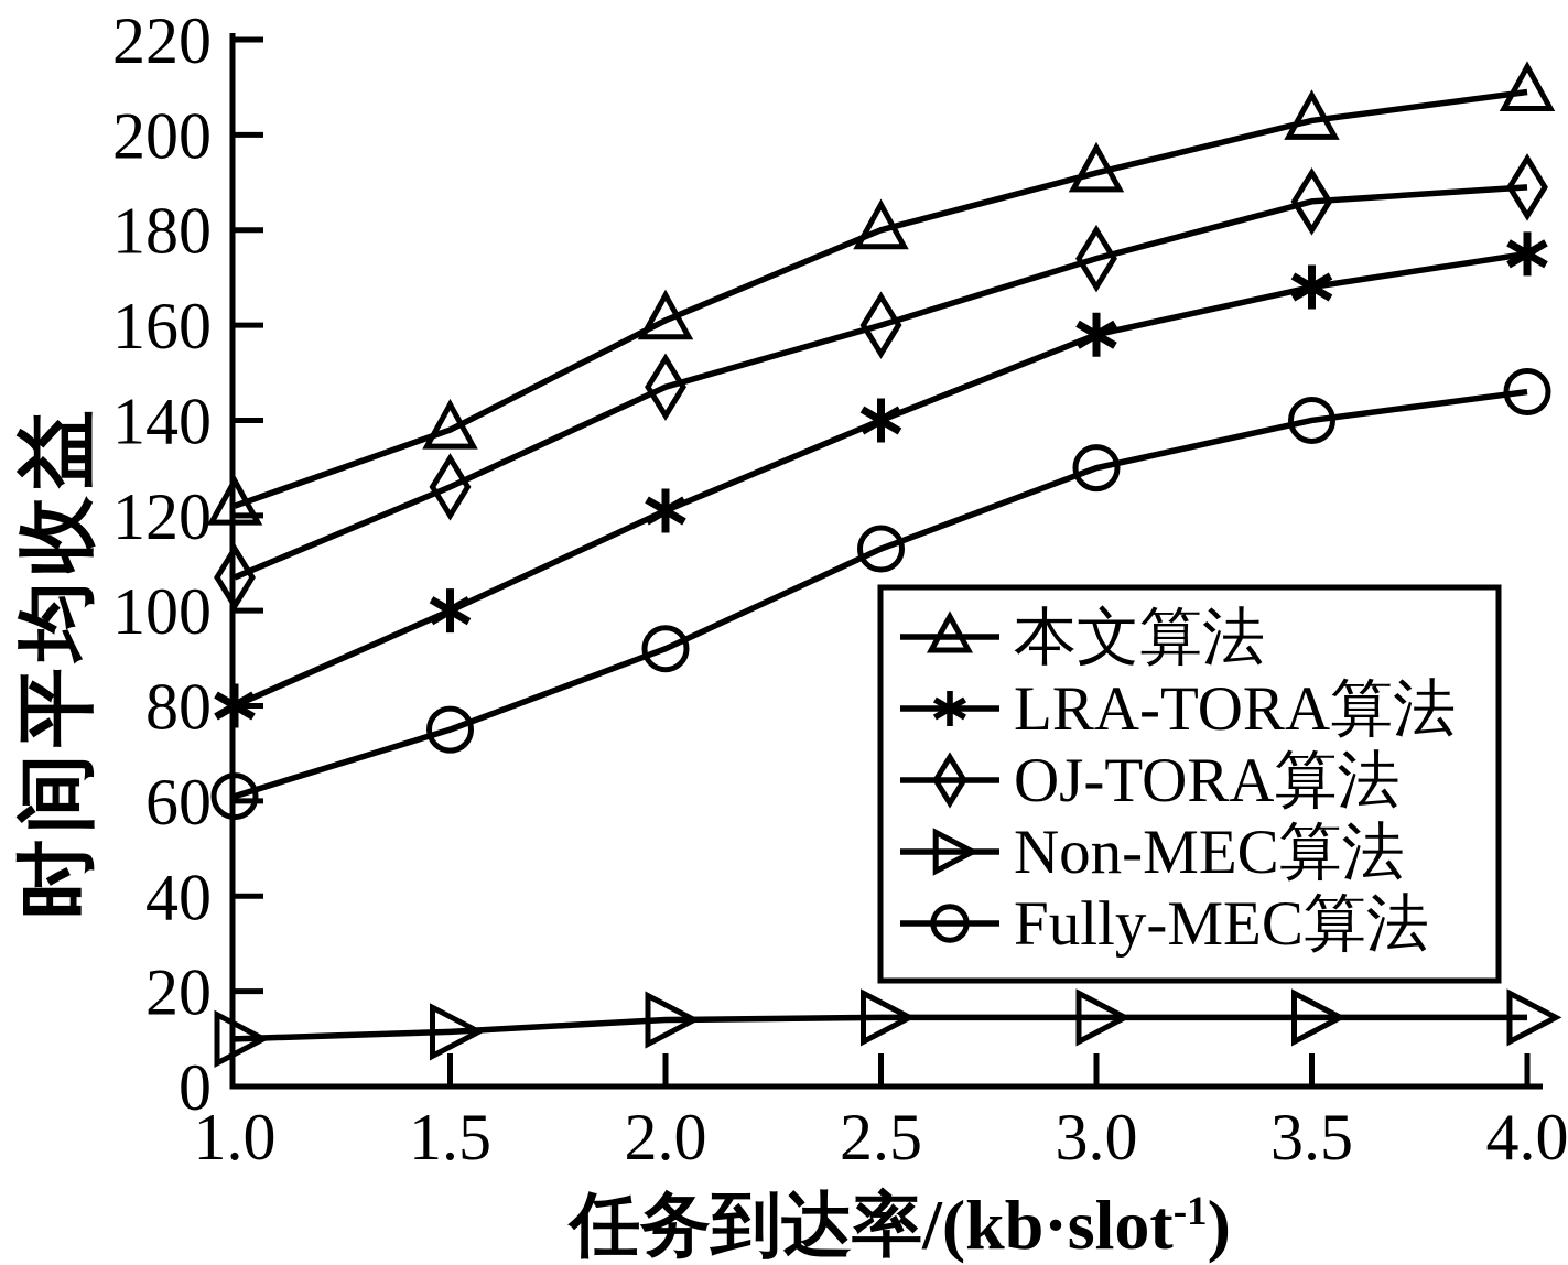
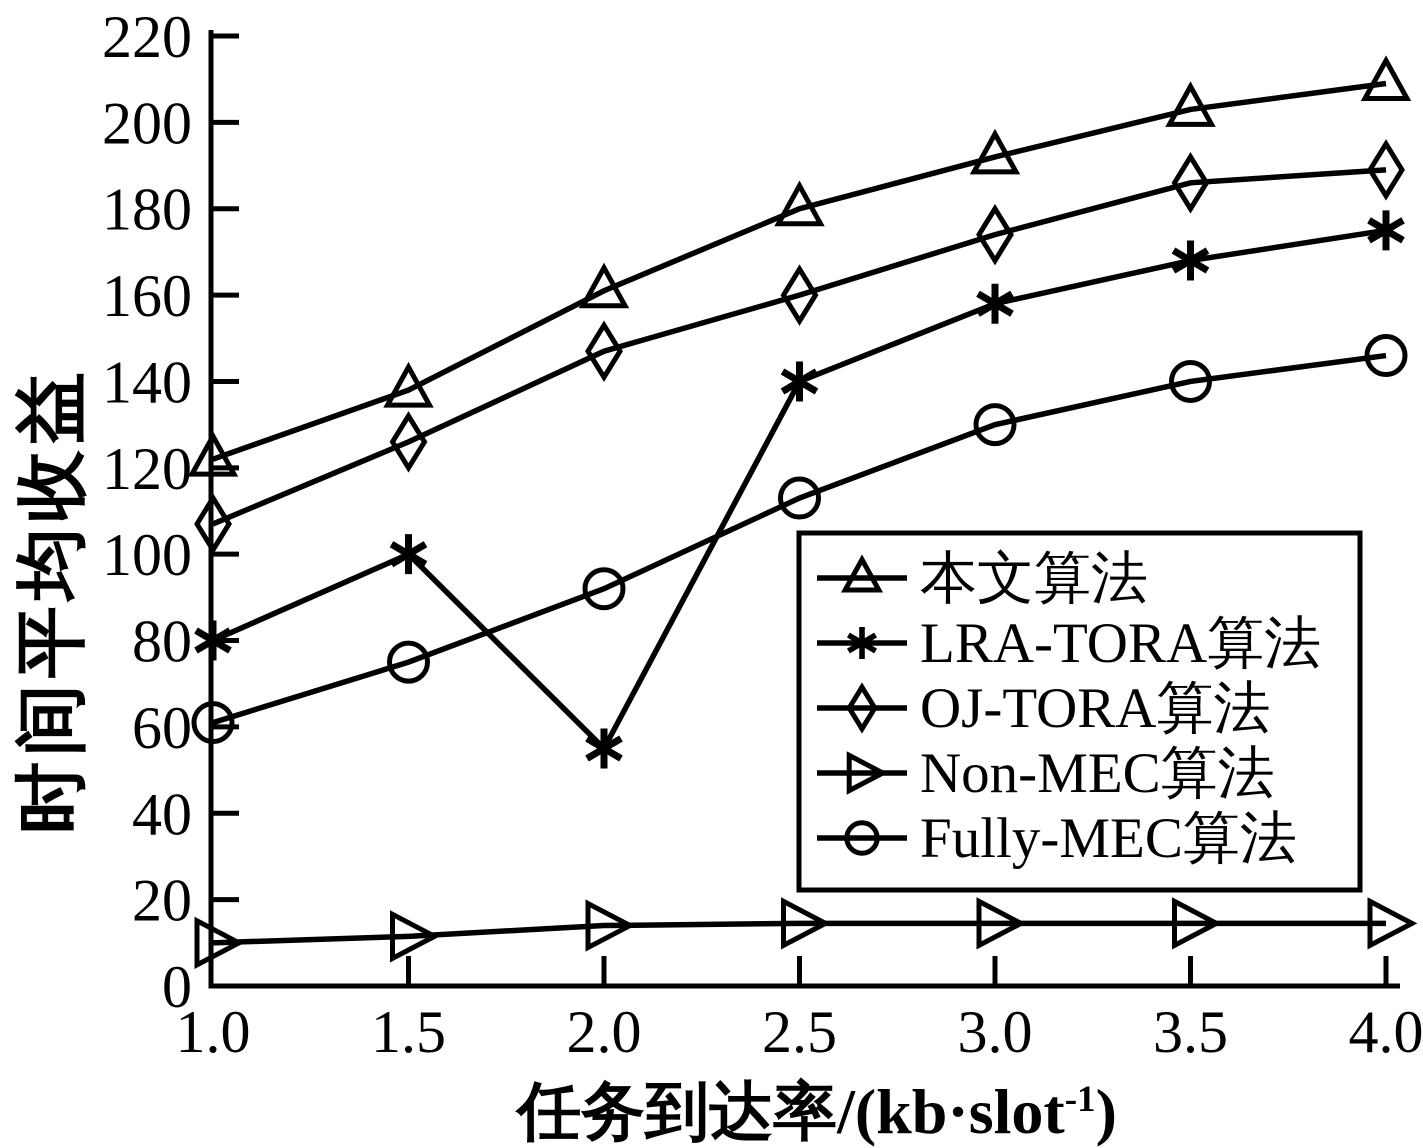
LRA-TORA算法/2.0: 121 -> 55
